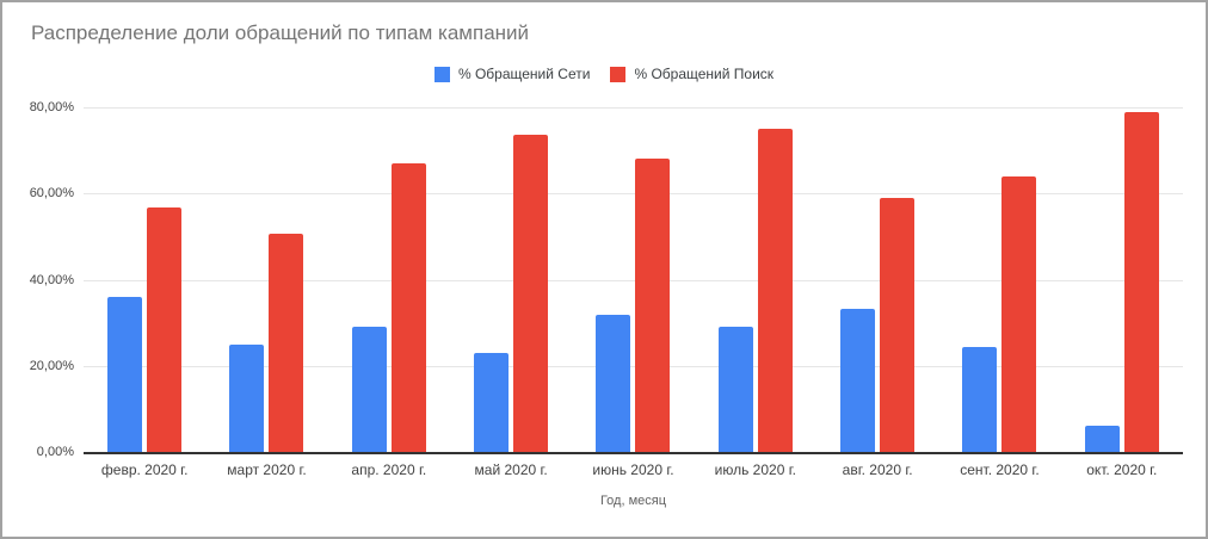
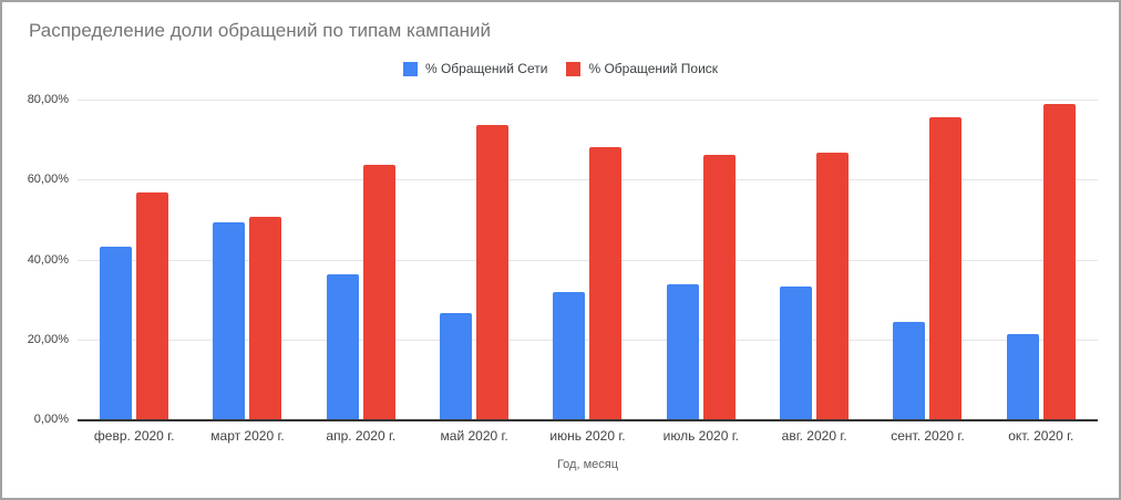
% Обращений Сети/февр. 2020 г.: 36% -> 43%
% Обращений Сети/март 2020 г.: 25% -> 49%
% Обращений Сети/апр. 2020 г.: 29% -> 36%
% Обращений Поиск/апр. 2020 г.: 67% -> 64%
% Обращений Сети/май 2020 г.: 23% -> 26%
% Обращений Сети/июль 2020 г.: 29% -> 34%
% Обращений Поиск/июль 2020 г.: 75% -> 66%
% Обращений Поиск/авг. 2020 г.: 59% -> 67%
% Обращений Поиск/сент. 2020 г.: 64% -> 76%
% Обращений Сети/окт. 2020 г.: 6% -> 21%
